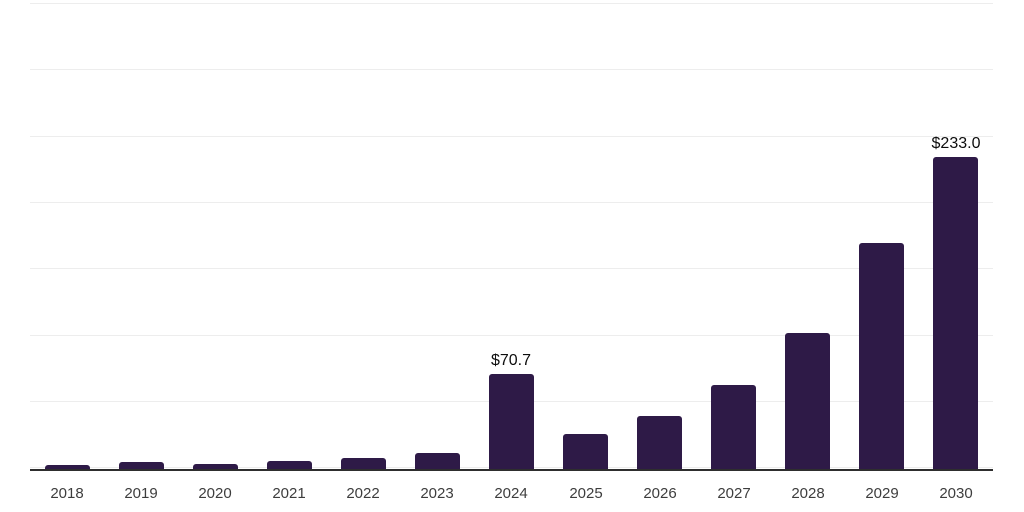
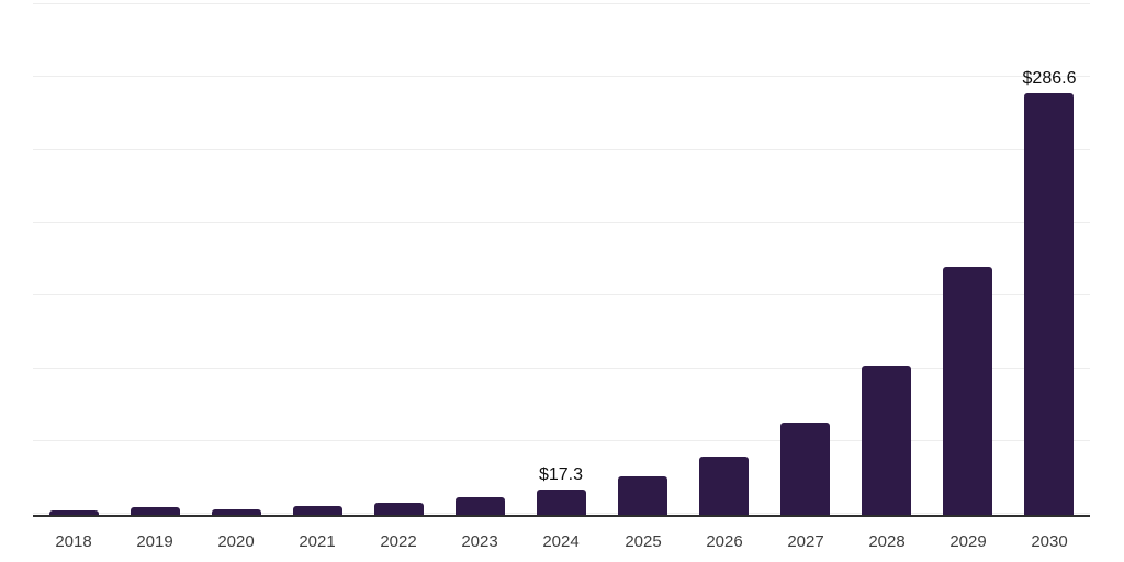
2024: $70.7 -> $17.3
2030: $233.0 -> $286.6
